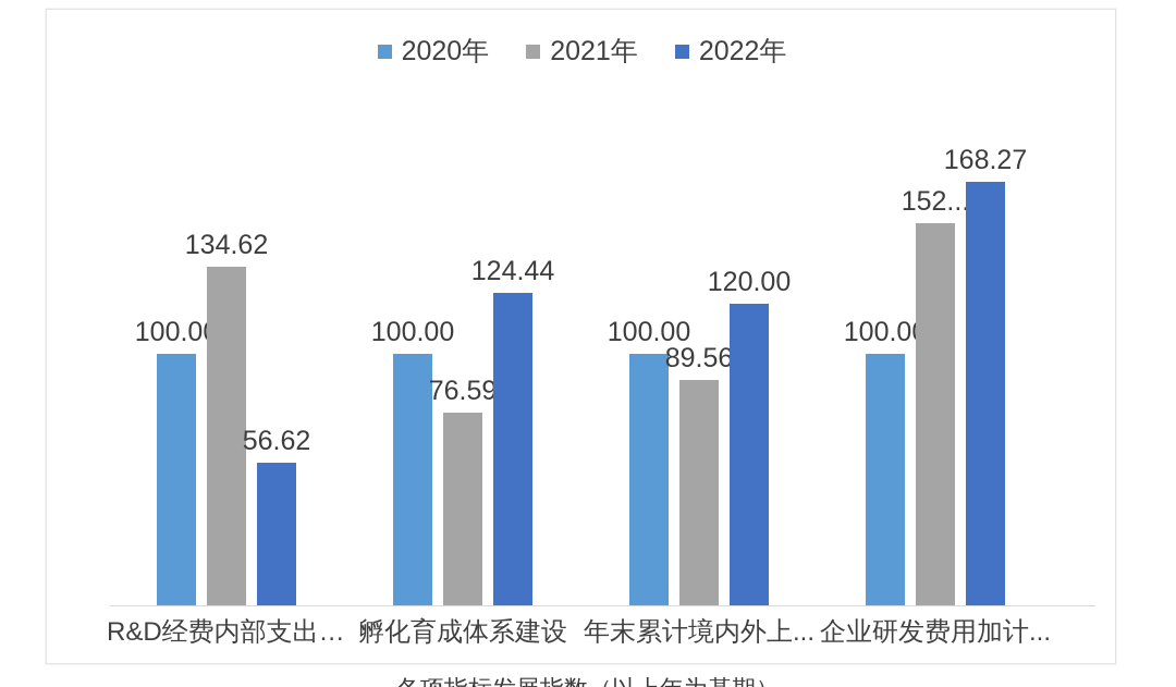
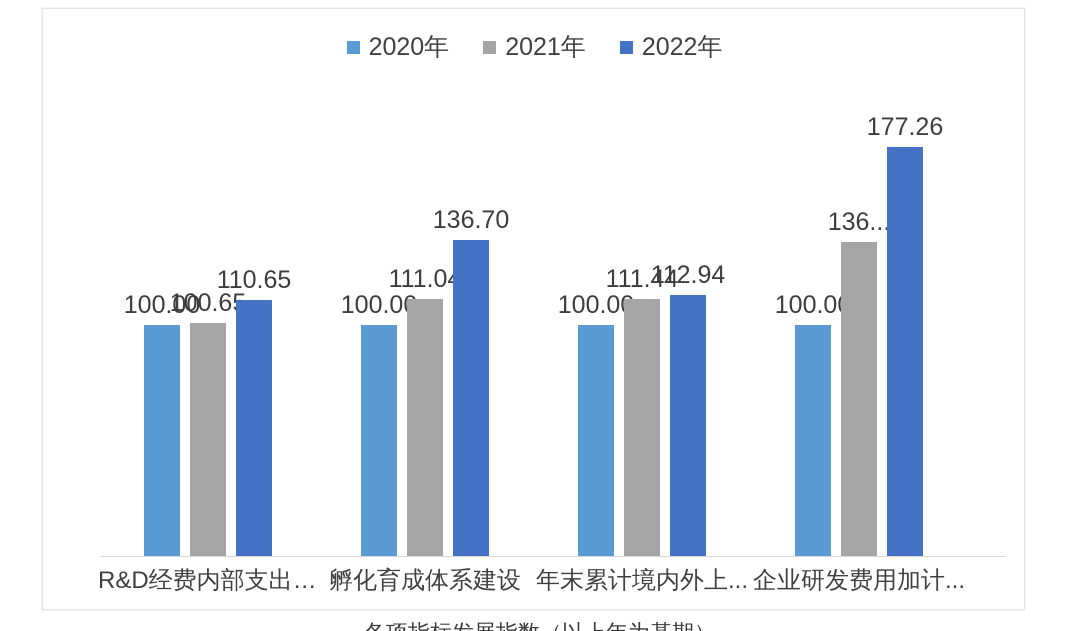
2021年/R&D经费内部支出占...: 134.62 -> 100.65
2022年/R&D经费内部支出占...: 56.62 -> 110.65
2021年/孵化育成体系建设: 76.59 -> 111.04
2022年/孵化育成体系建设: 124.44 -> 136.70
2021年/年末累计境内外上...: 89.56 -> 111.44
2022年/年末累计境内外上...: 120.00 -> 112.94
2021年/企业研发费用加计...: 152 -> 136
2022年/企业研发费用加计...: 168.27 -> 177.26
